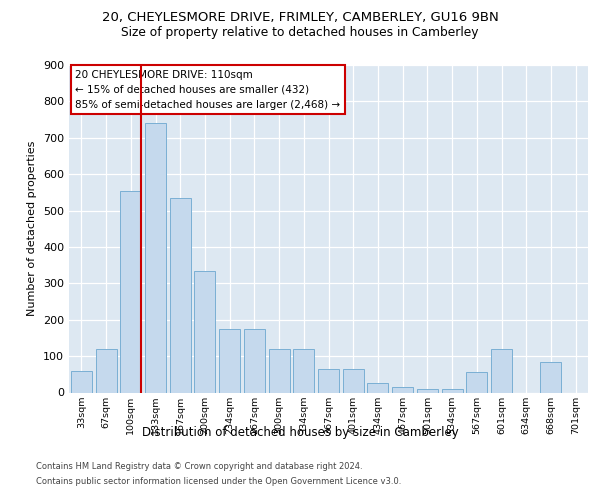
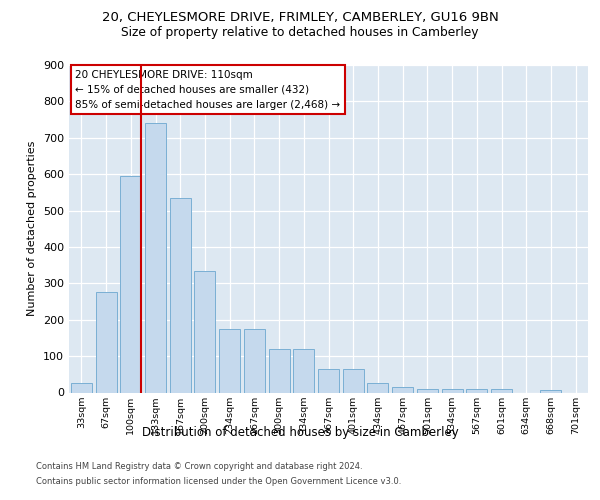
33sqm: 60 -> 25
67sqm: 120 -> 275
100sqm: 555 -> 595
567sqm: 55 -> 10
601sqm: 120 -> 10
668sqm: 85 -> 8
